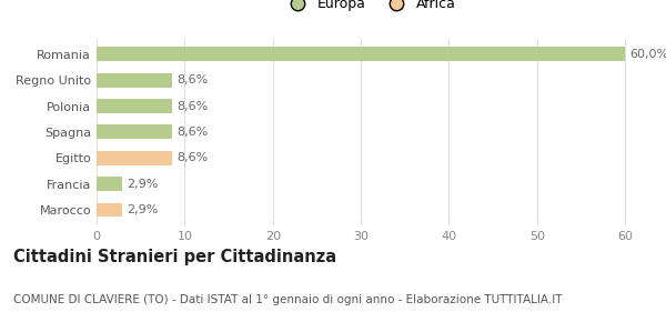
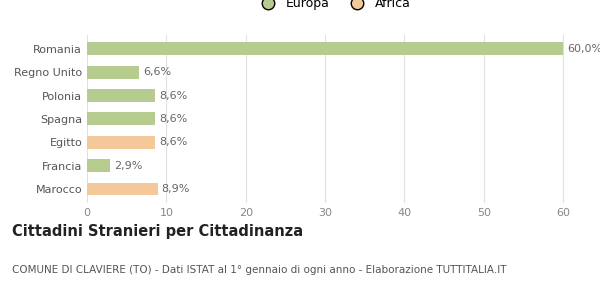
Regno Unito: 8,6% -> 6,6%
Marocco: 2,9% -> 8,9%
